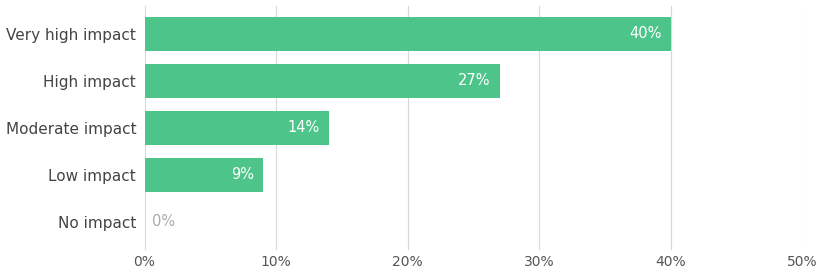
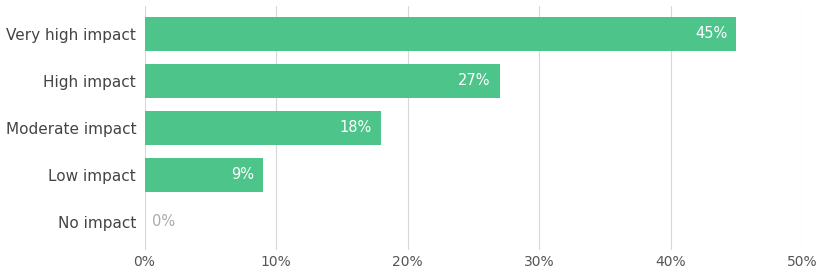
Very high impact: 40% -> 45%
Moderate impact: 14% -> 18%
